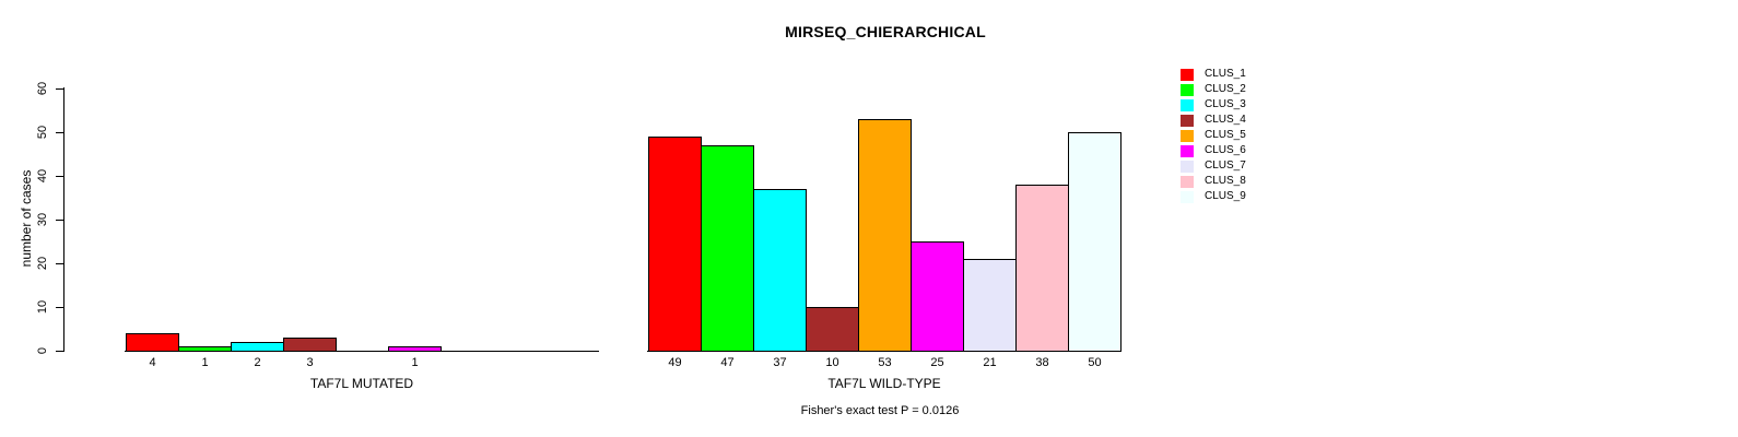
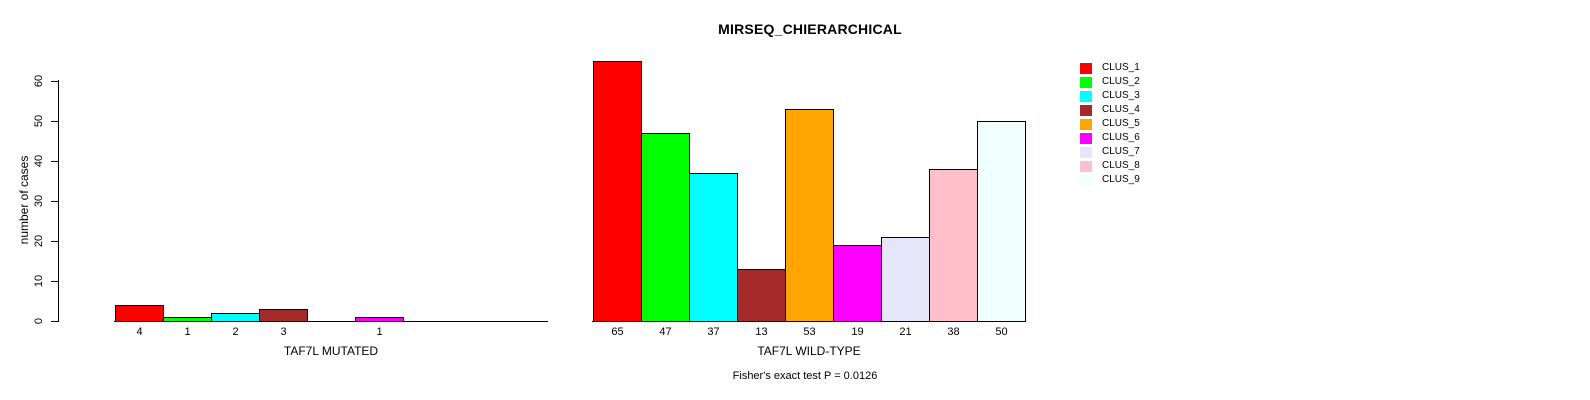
CLUS_1/TAF7L WILD-TYPE: 49 -> 65
CLUS_4/TAF7L WILD-TYPE: 10 -> 13
CLUS_6/TAF7L WILD-TYPE: 25 -> 19
